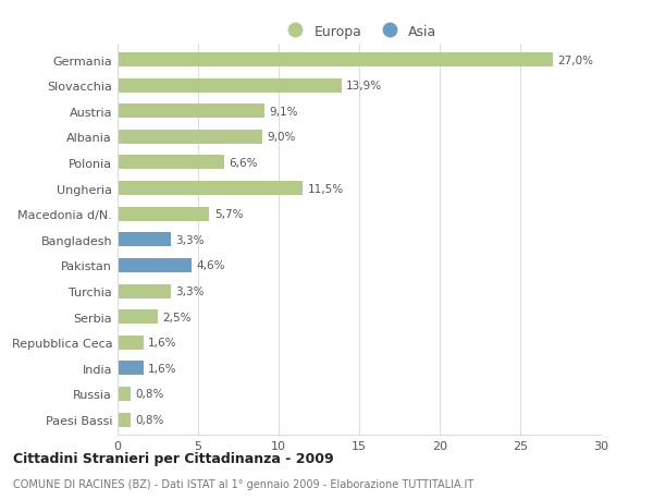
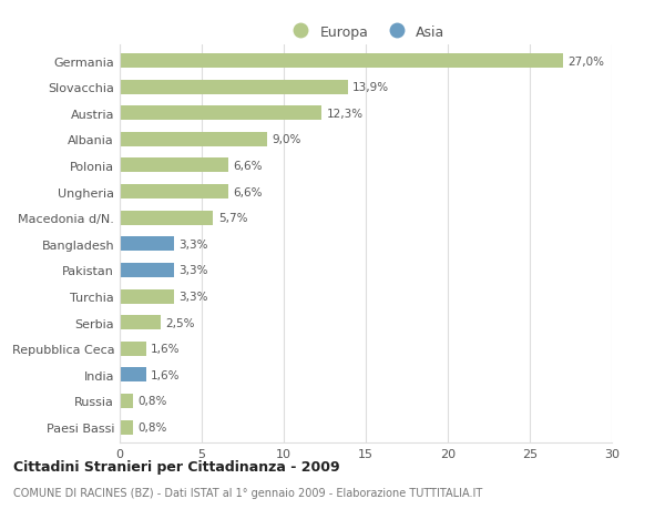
Austria: 9,1% -> 12,3%
Ungheria: 11,5% -> 6,6%
Pakistan: 4,6% -> 3,3%
